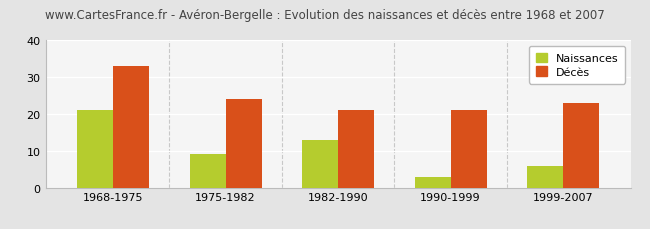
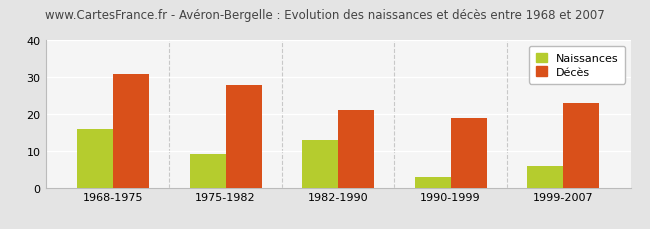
Naissances/1968-1975: 21 -> 16
Décès/1968-1975: 33 -> 31
Décès/1975-1982: 24 -> 28
Décès/1990-1999: 21 -> 19
